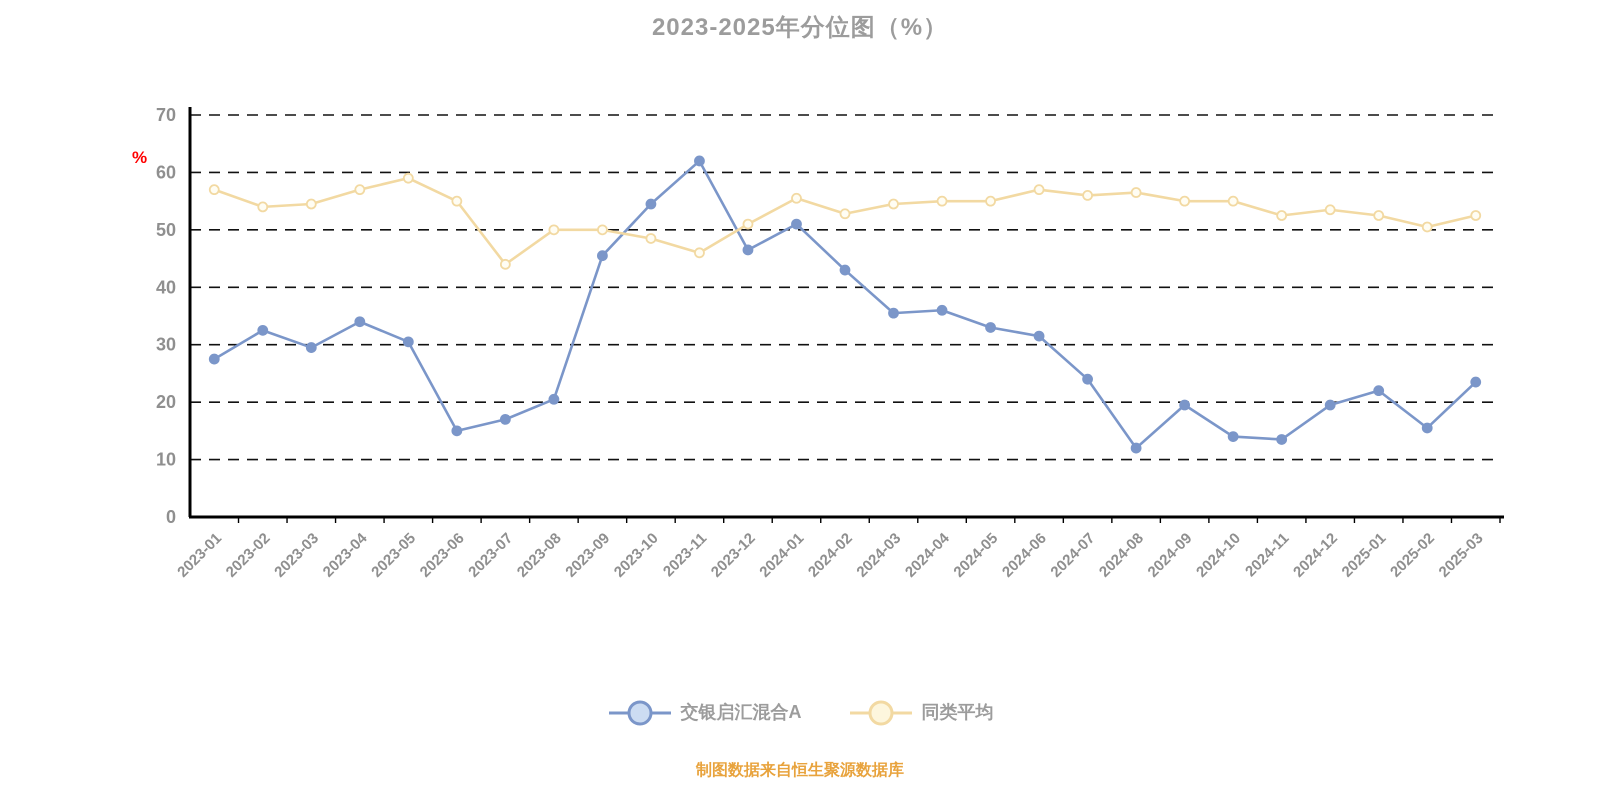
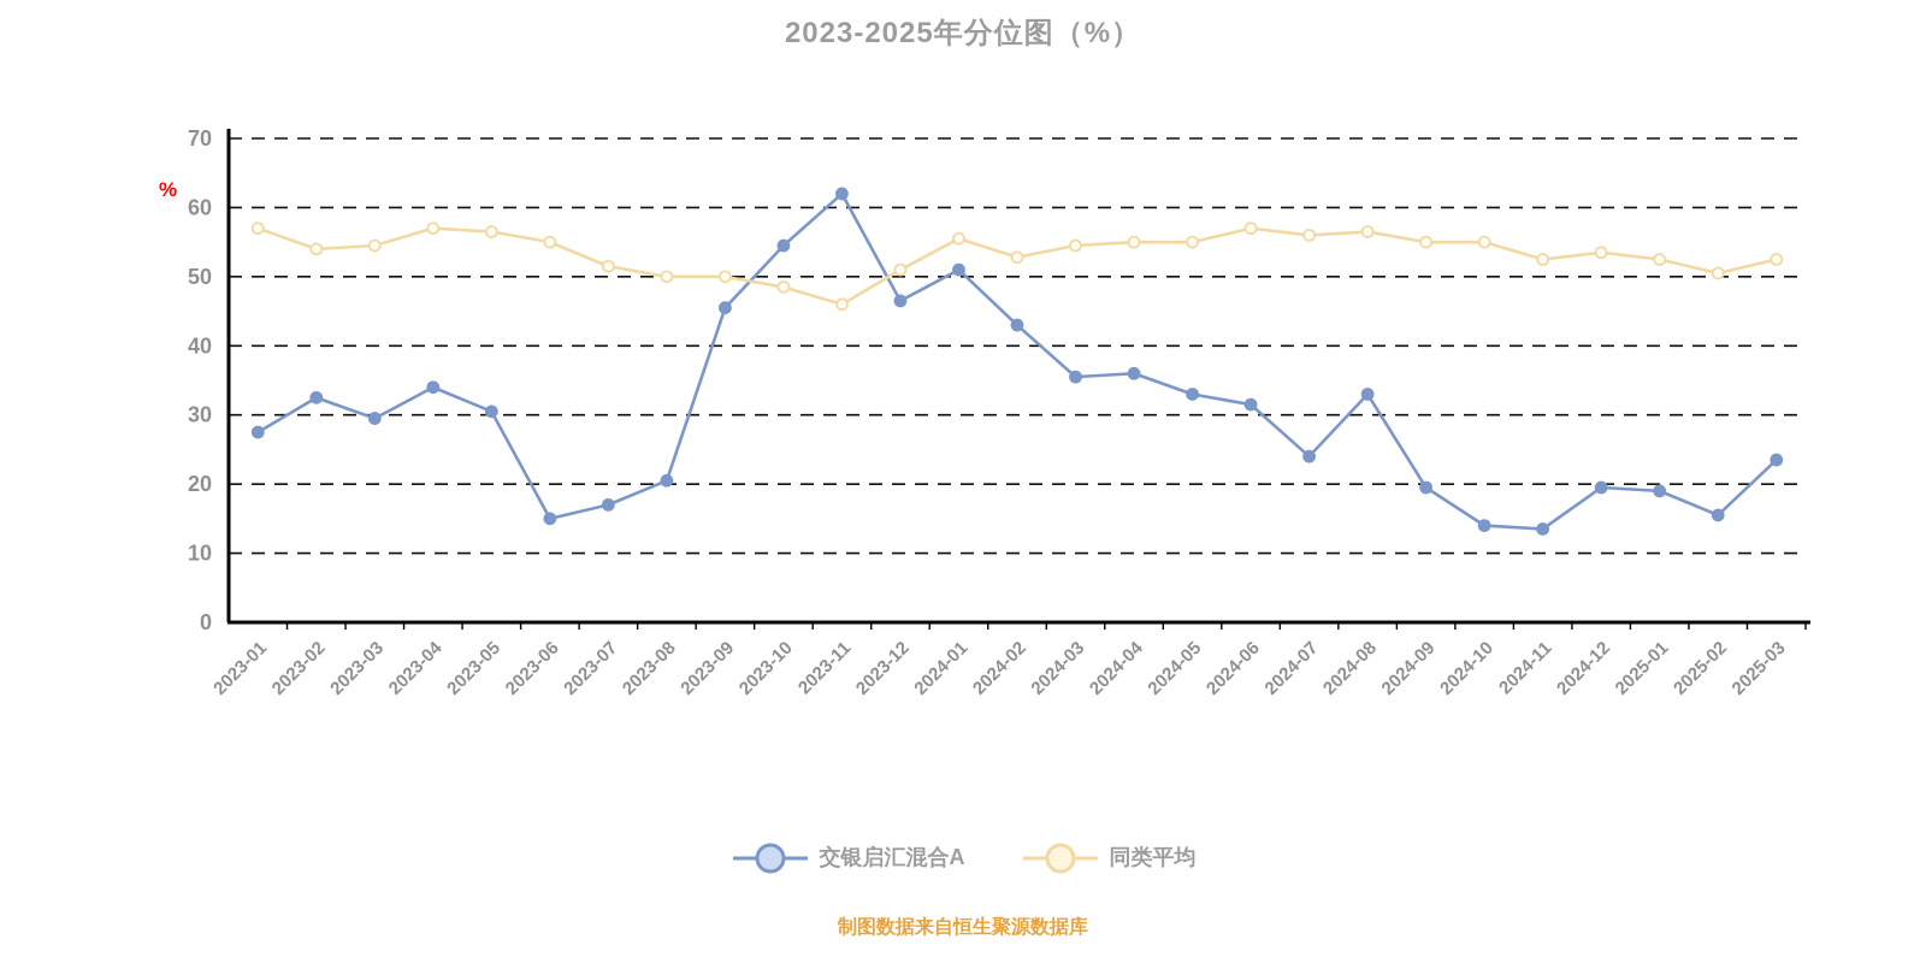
同类平均/2023-05: 59 -> 56
同类平均/2023-07: 44 -> 52
交银启汇混合A/2024-08: 12 -> 33
交银启汇混合A/2025-01: 22 -> 19
